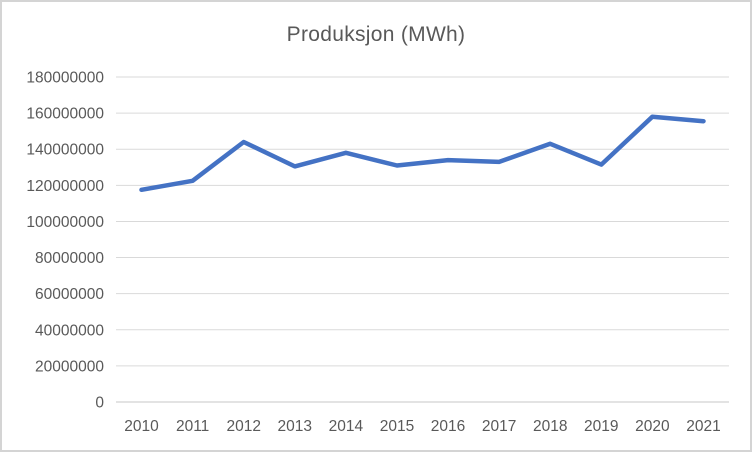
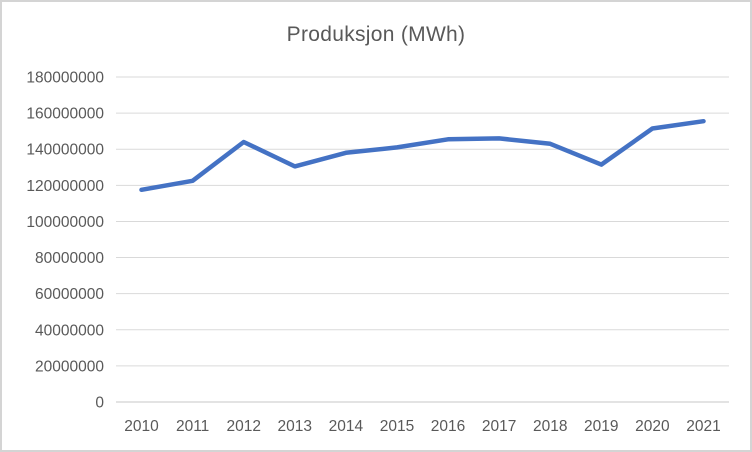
2015: 131000000 -> 141000000
2016: 134000000 -> 146000000
2017: 133000000 -> 146000000
2020: 158000000 -> 152000000
